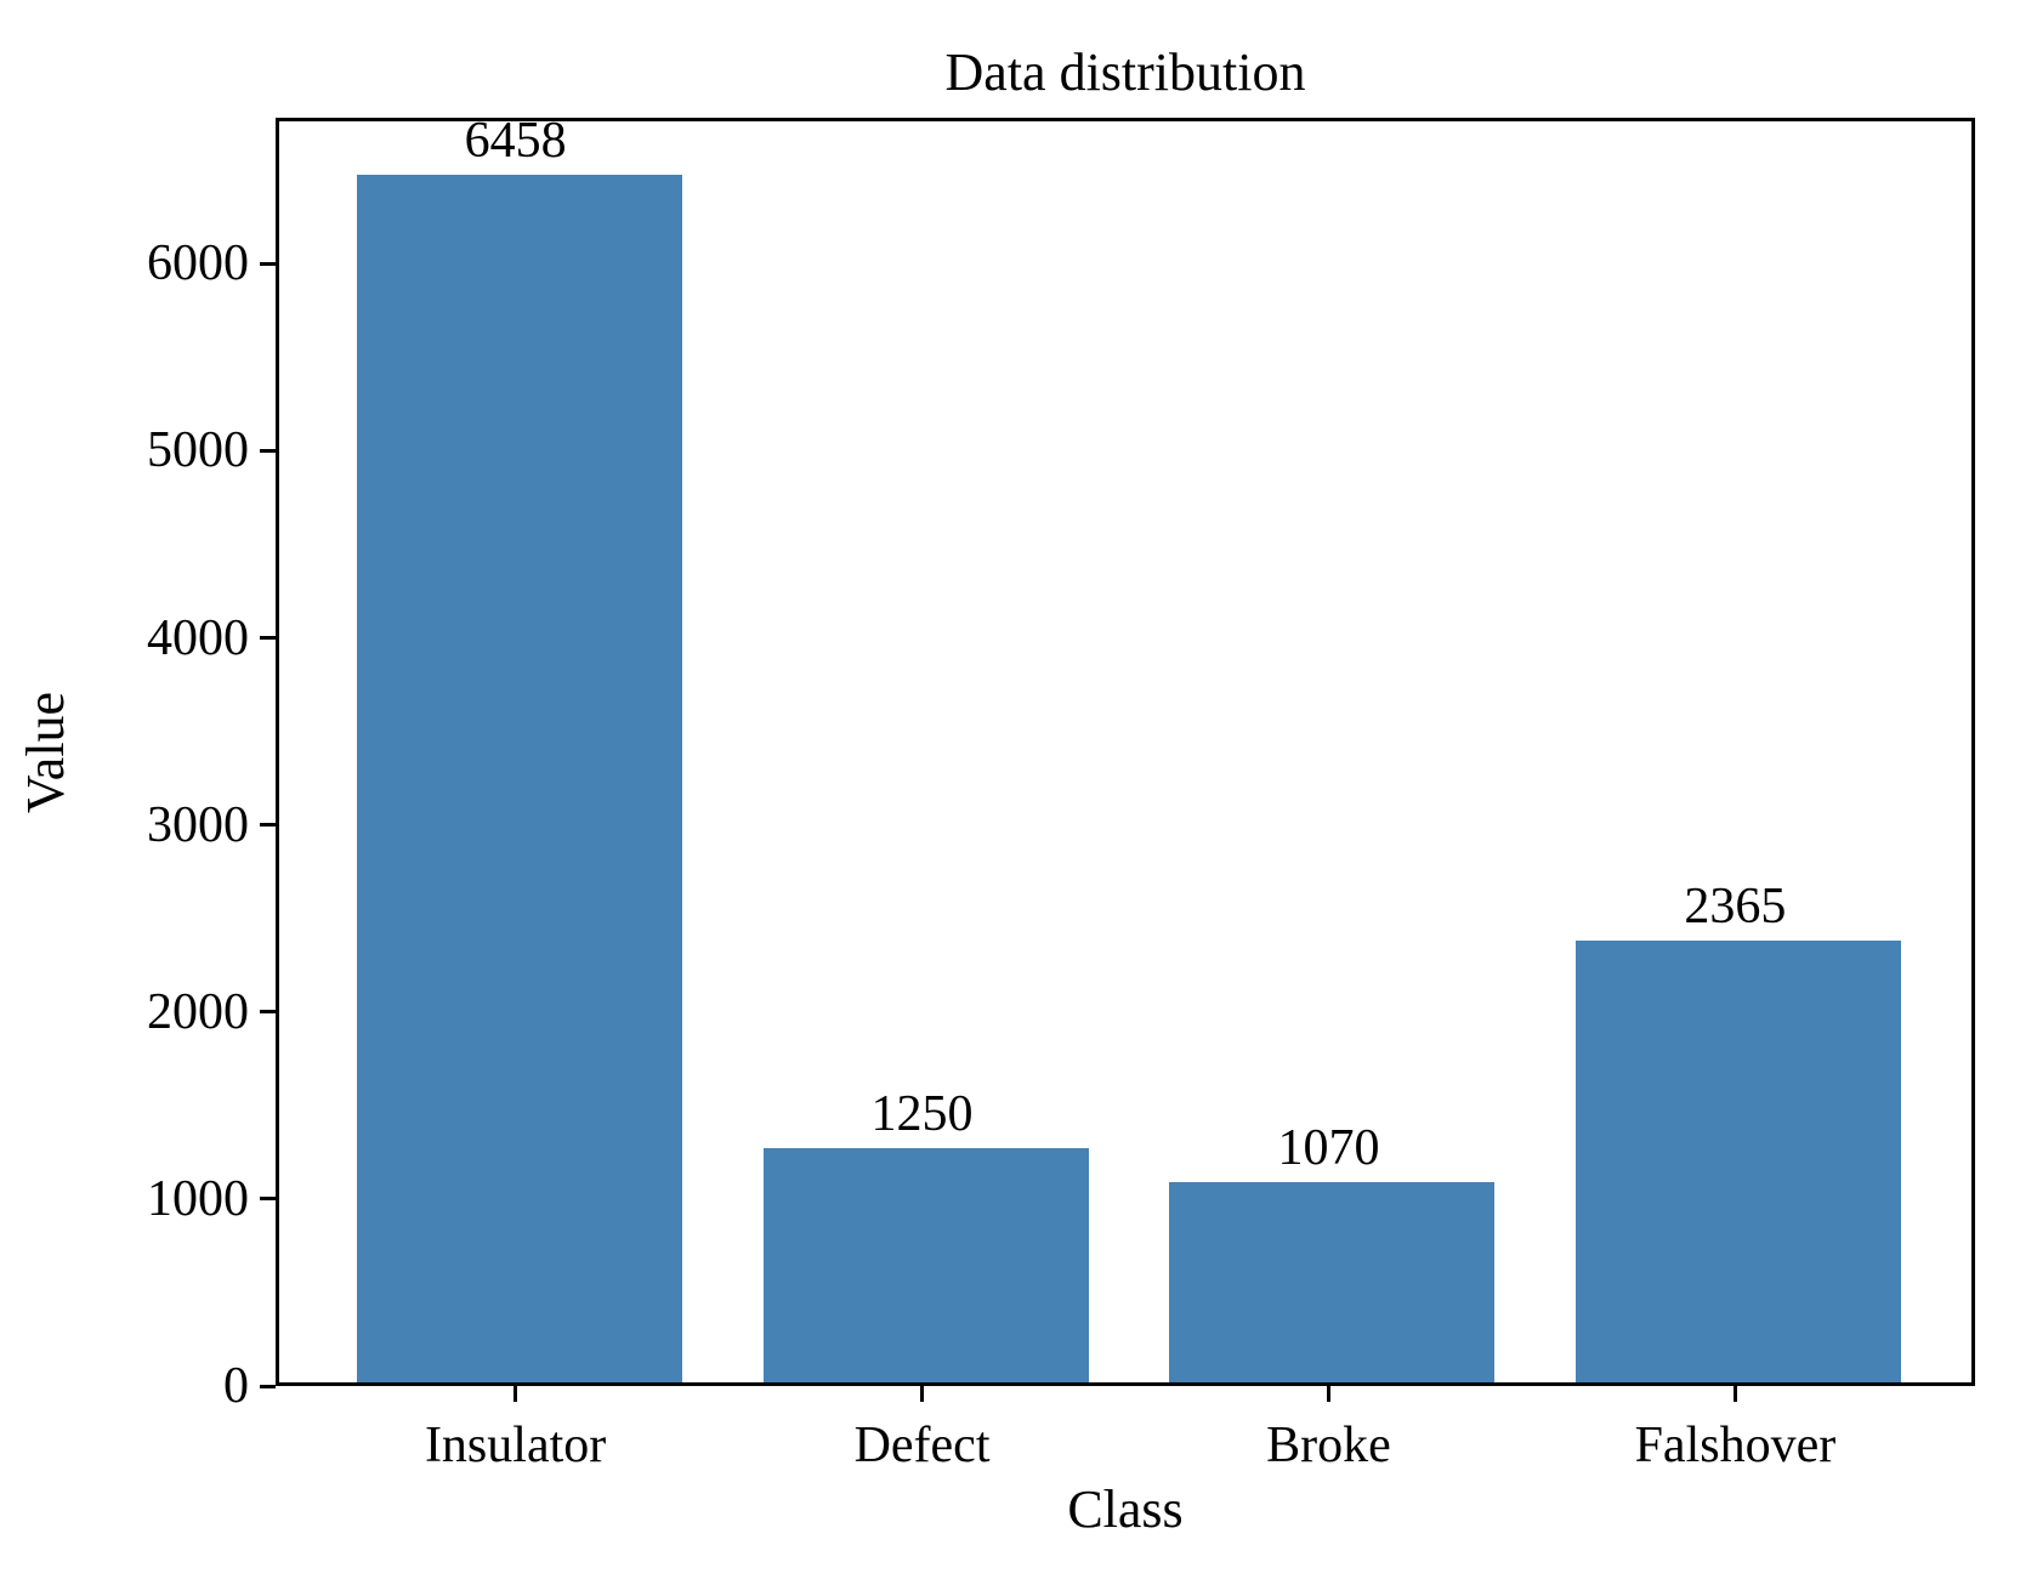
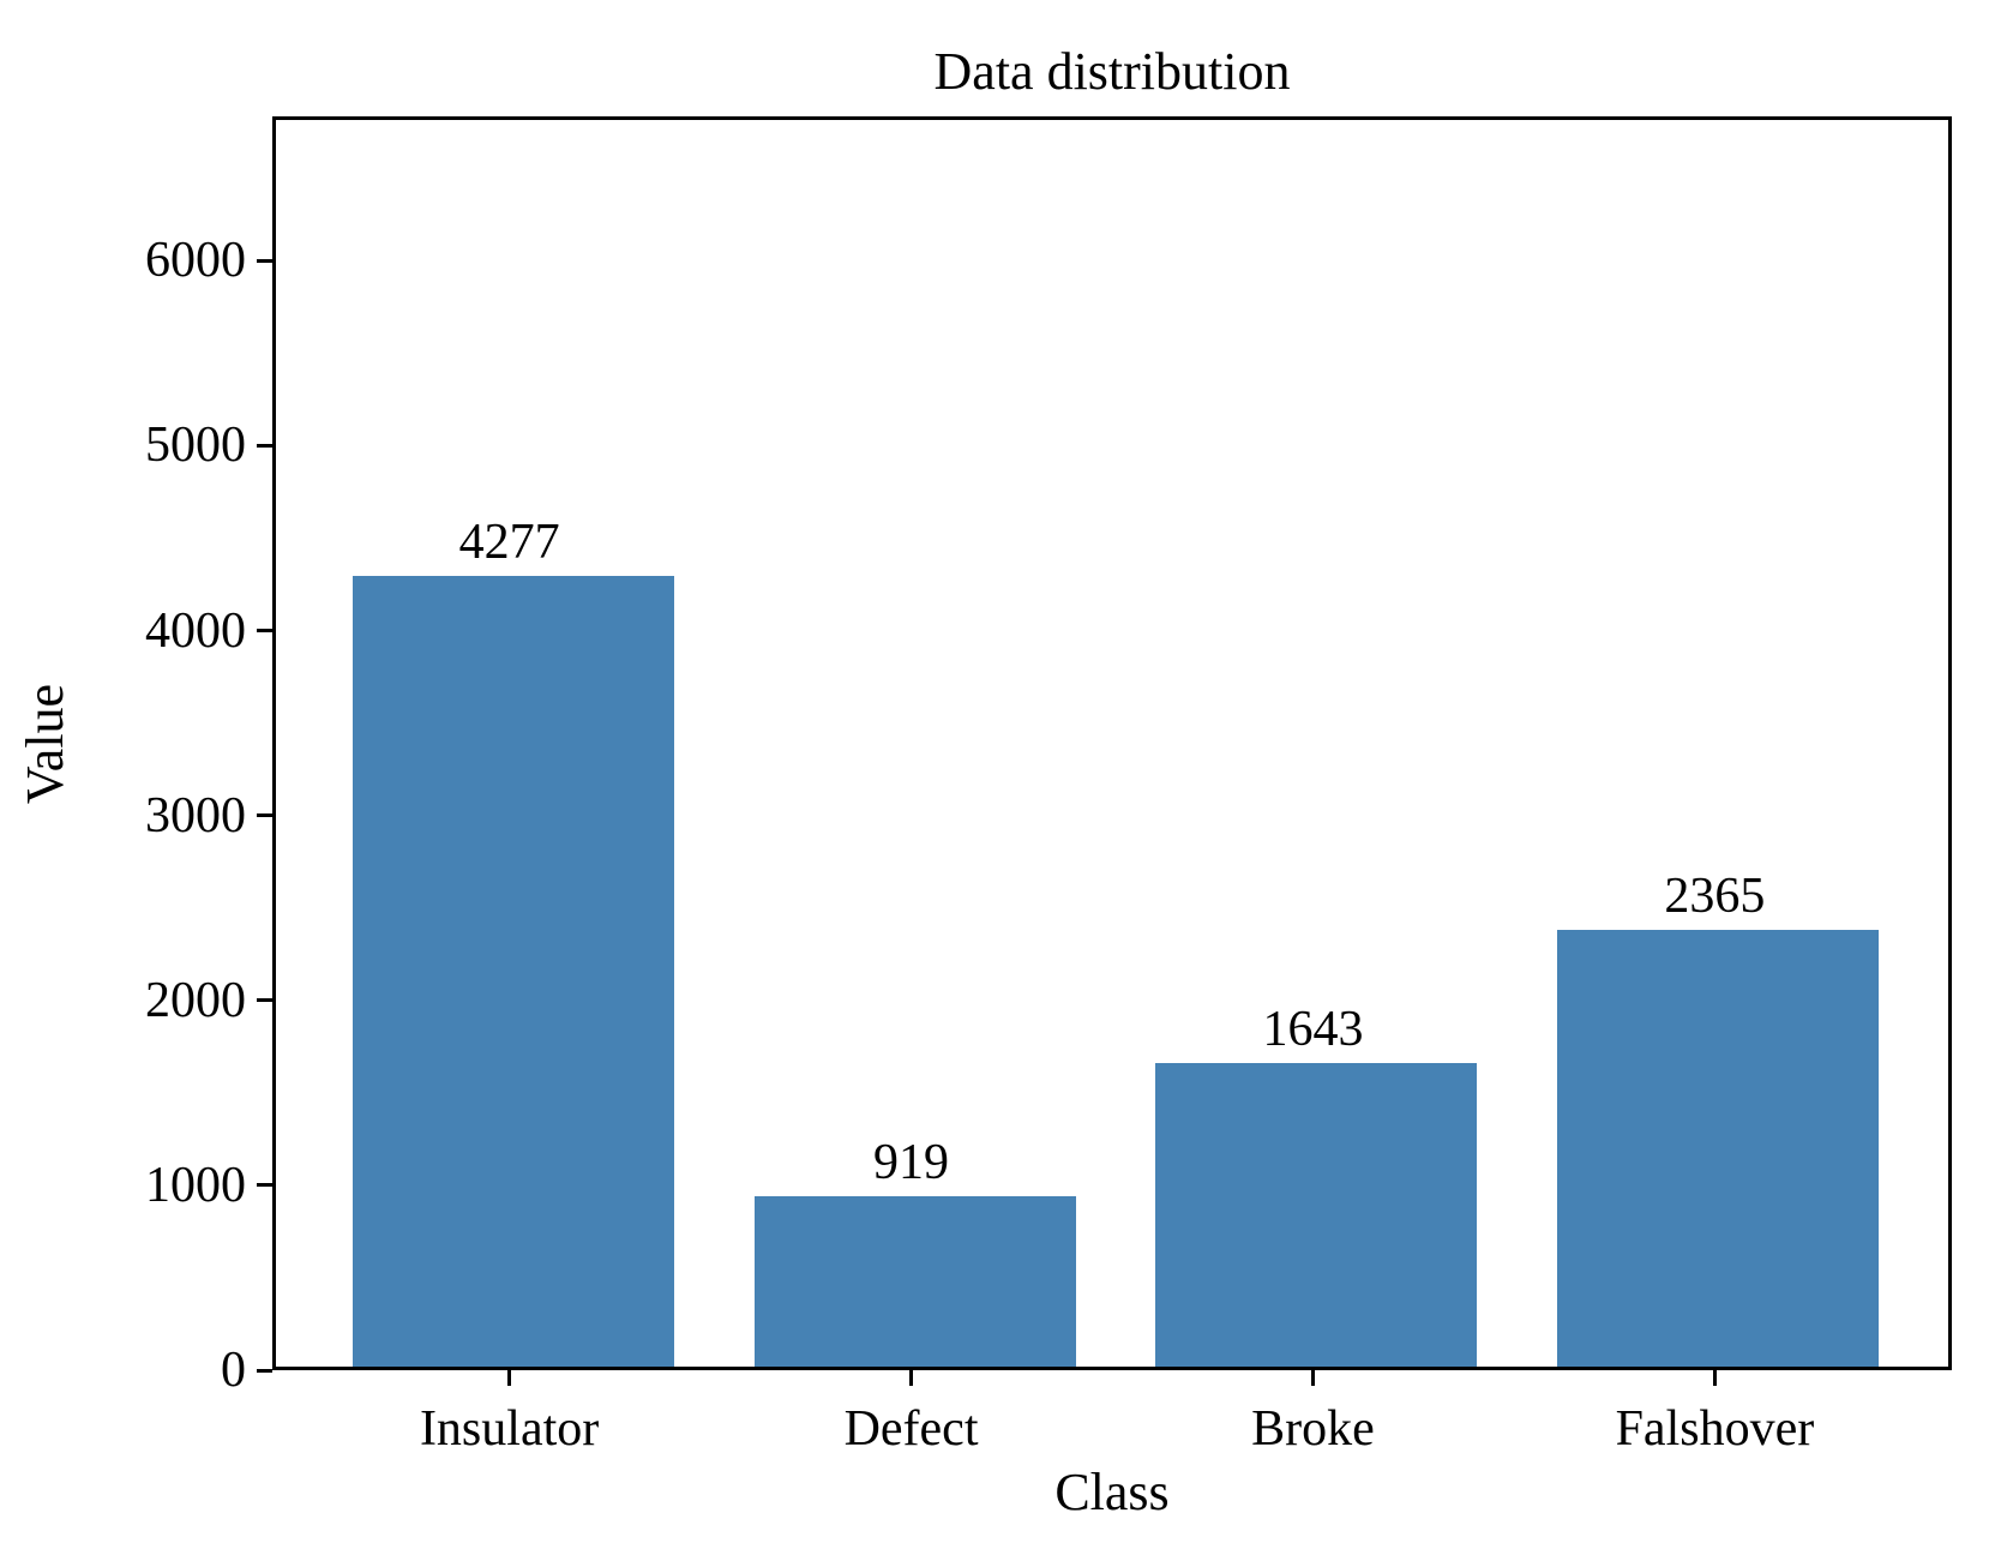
Insulator: 6458 -> 4277
Defect: 1250 -> 919
Broke: 1070 -> 1643
